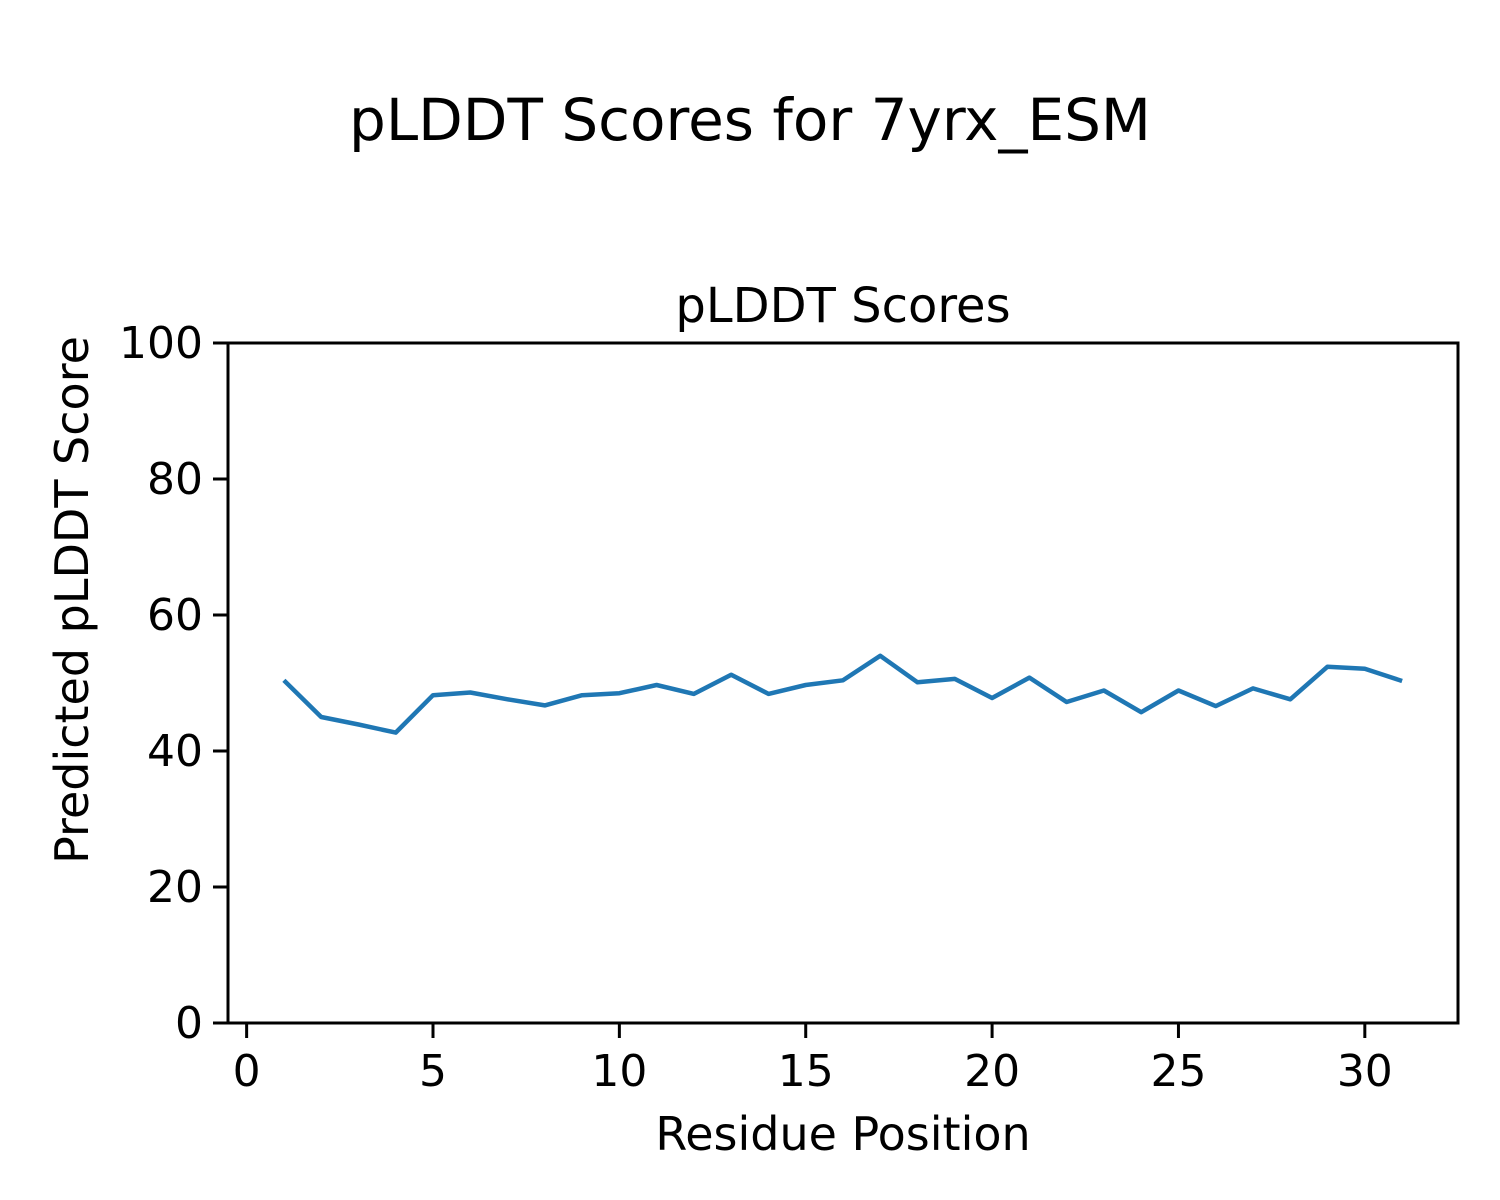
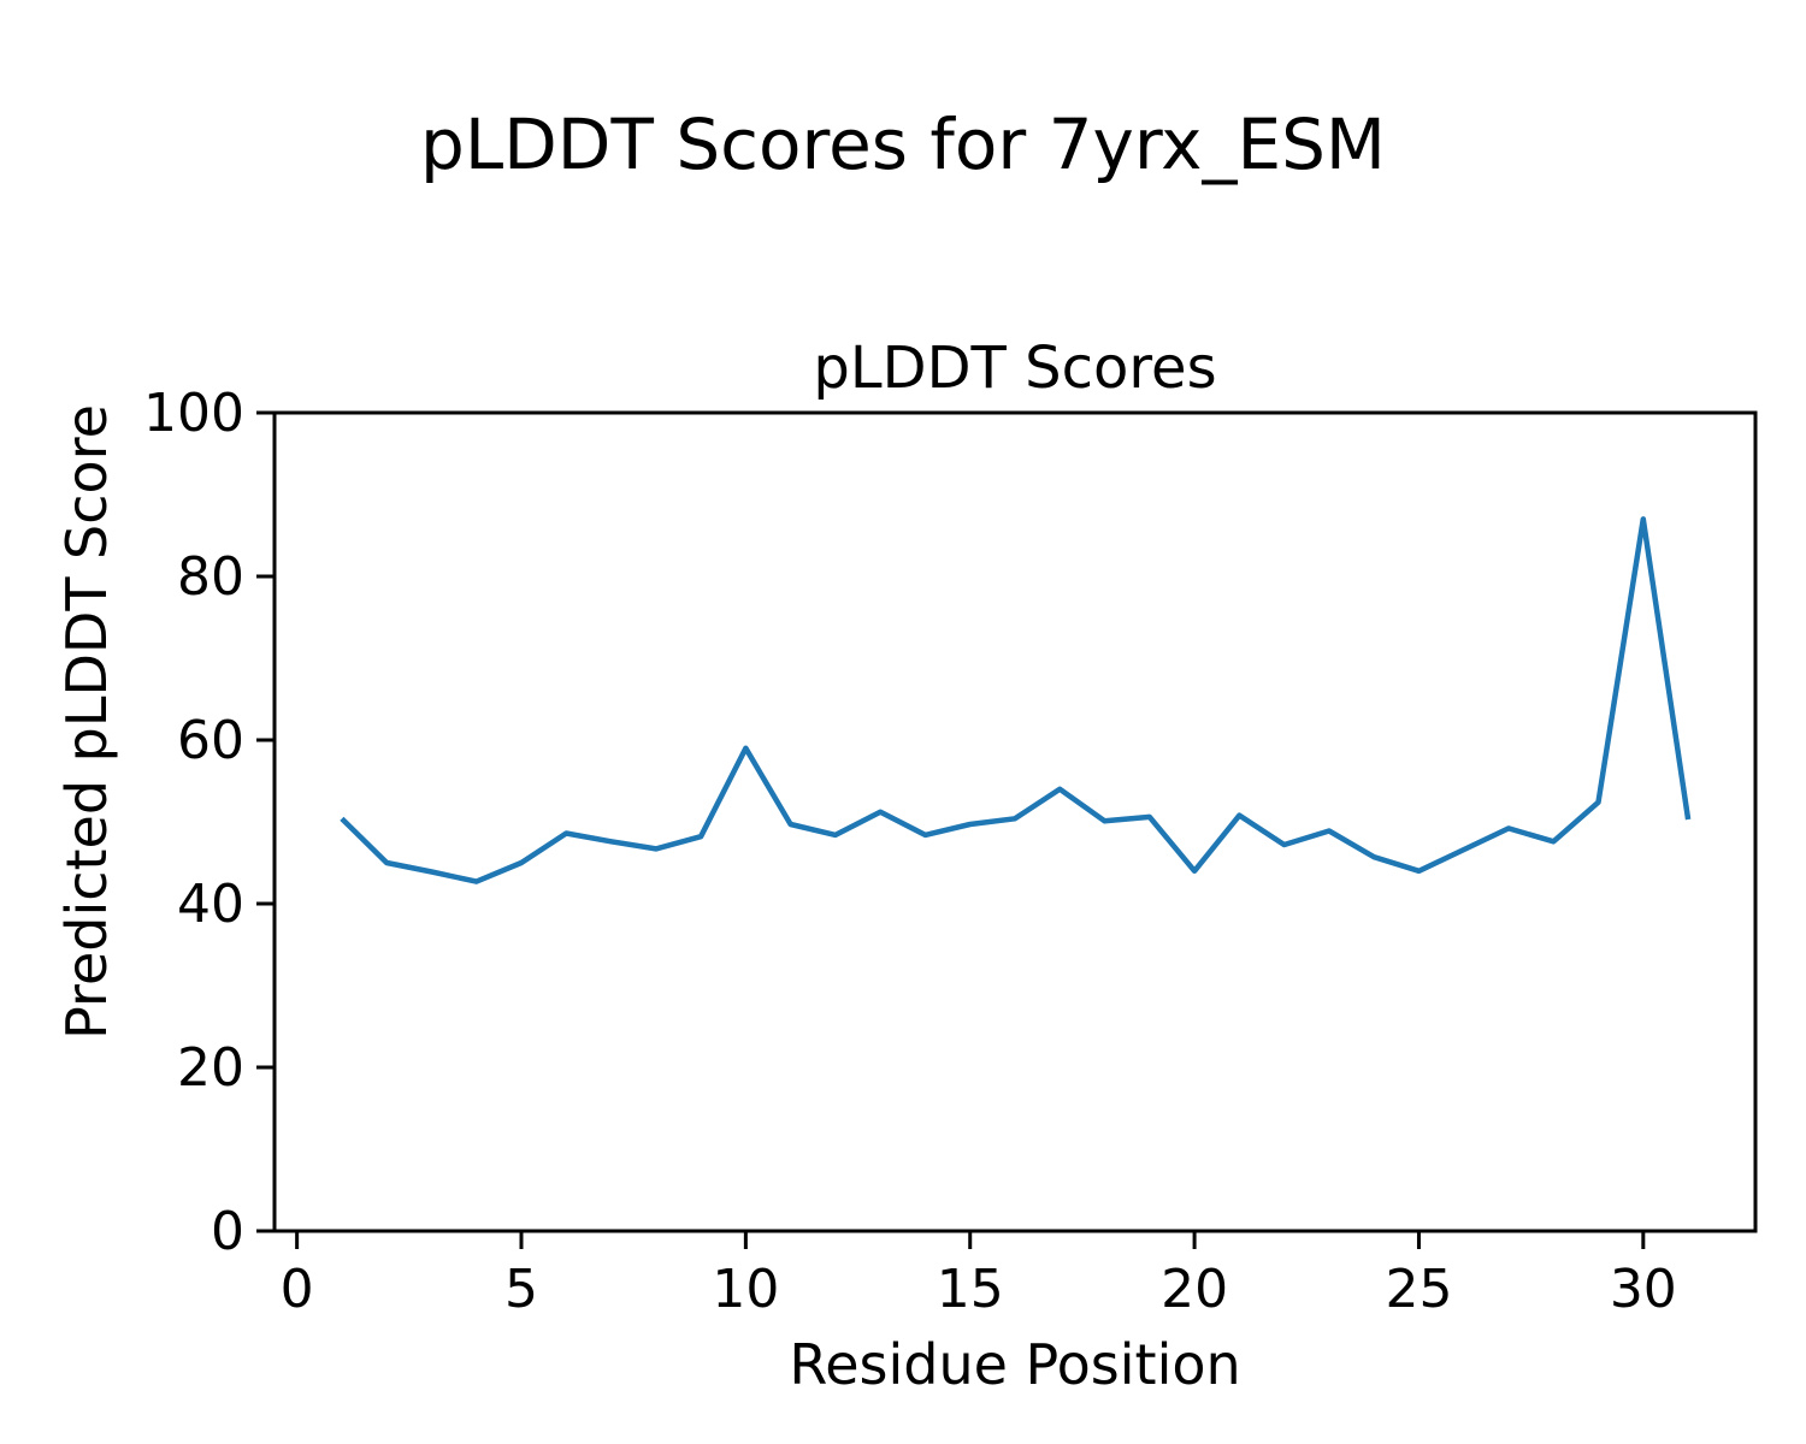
5: 48 -> 45
10: 48 -> 59
20: 48 -> 44
25: 49 -> 44
30: 52 -> 87
